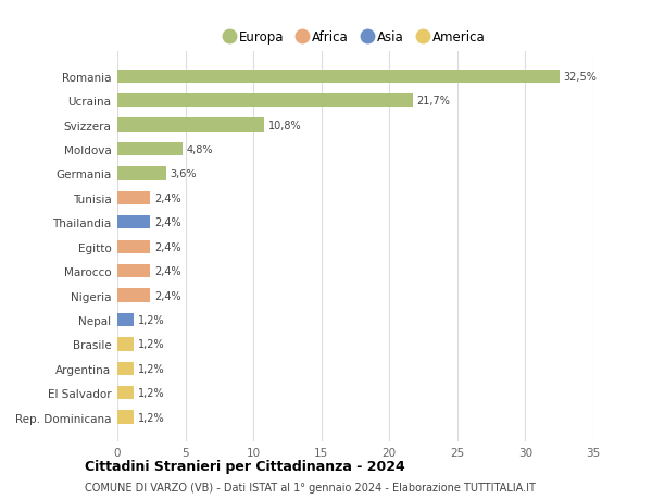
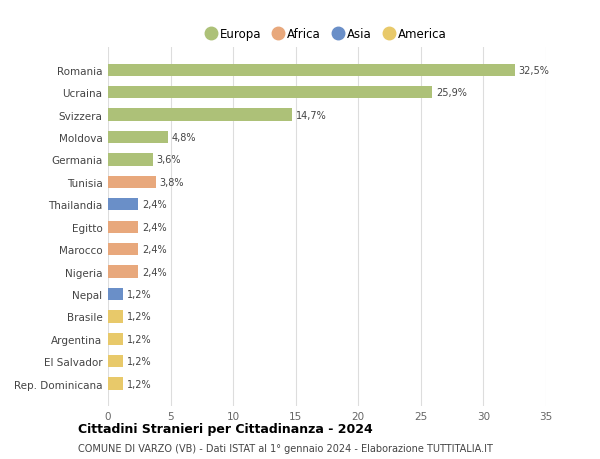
Ucraina: 21,7% -> 25,9%
Svizzera: 10,8% -> 14,7%
Tunisia: 2,4% -> 3,8%
